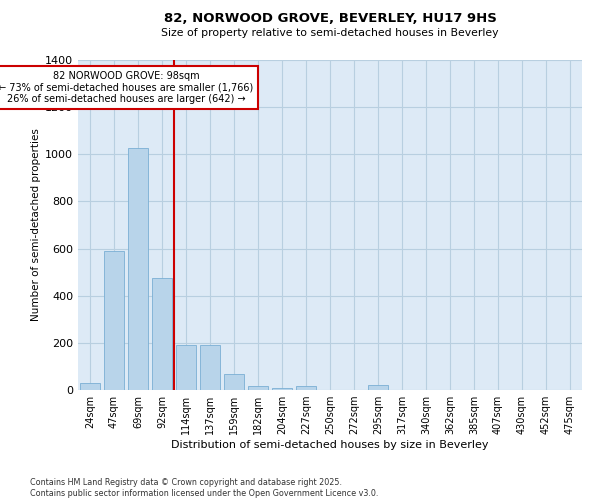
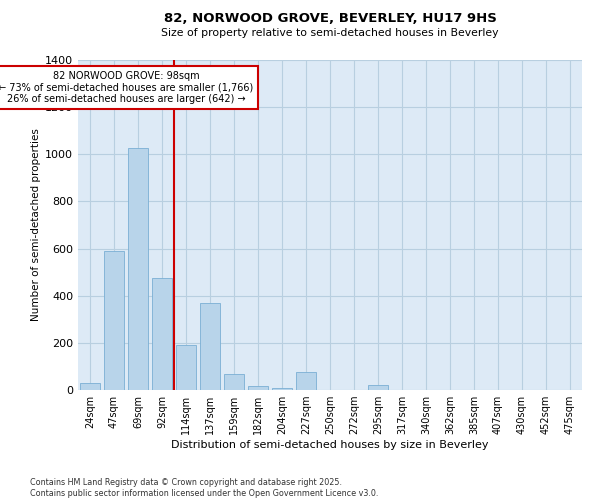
137sqm: 190 -> 370
227sqm: 15 -> 75
